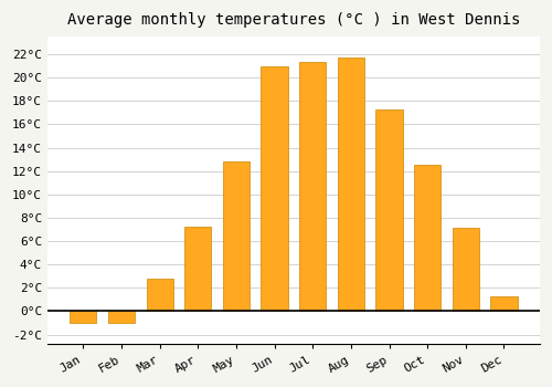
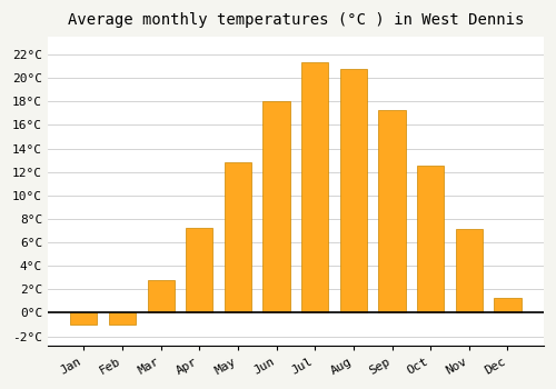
Jun: 21.0°C -> 18.0°C
Aug: 21.7°C -> 20.8°C
